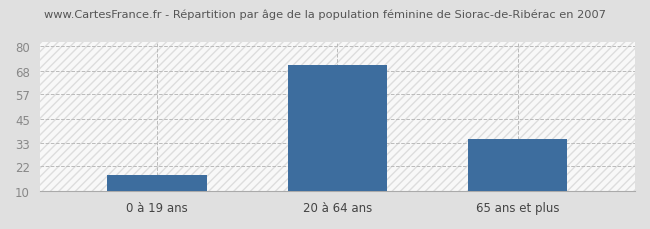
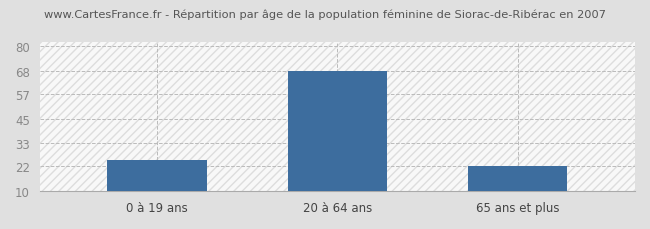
0 à 19 ans: 18 -> 25
20 à 64 ans: 71 -> 68
65 ans et plus: 35 -> 22
